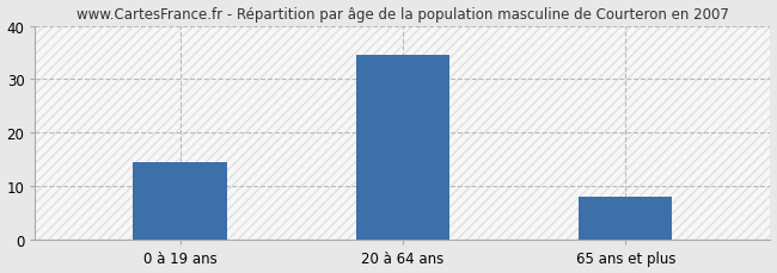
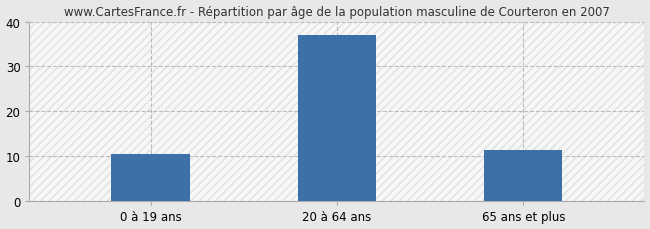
0 à 19 ans: 14.5 -> 10.5
20 à 64 ans: 34.5 -> 37.0
65 ans et plus: 8.0 -> 11.5
